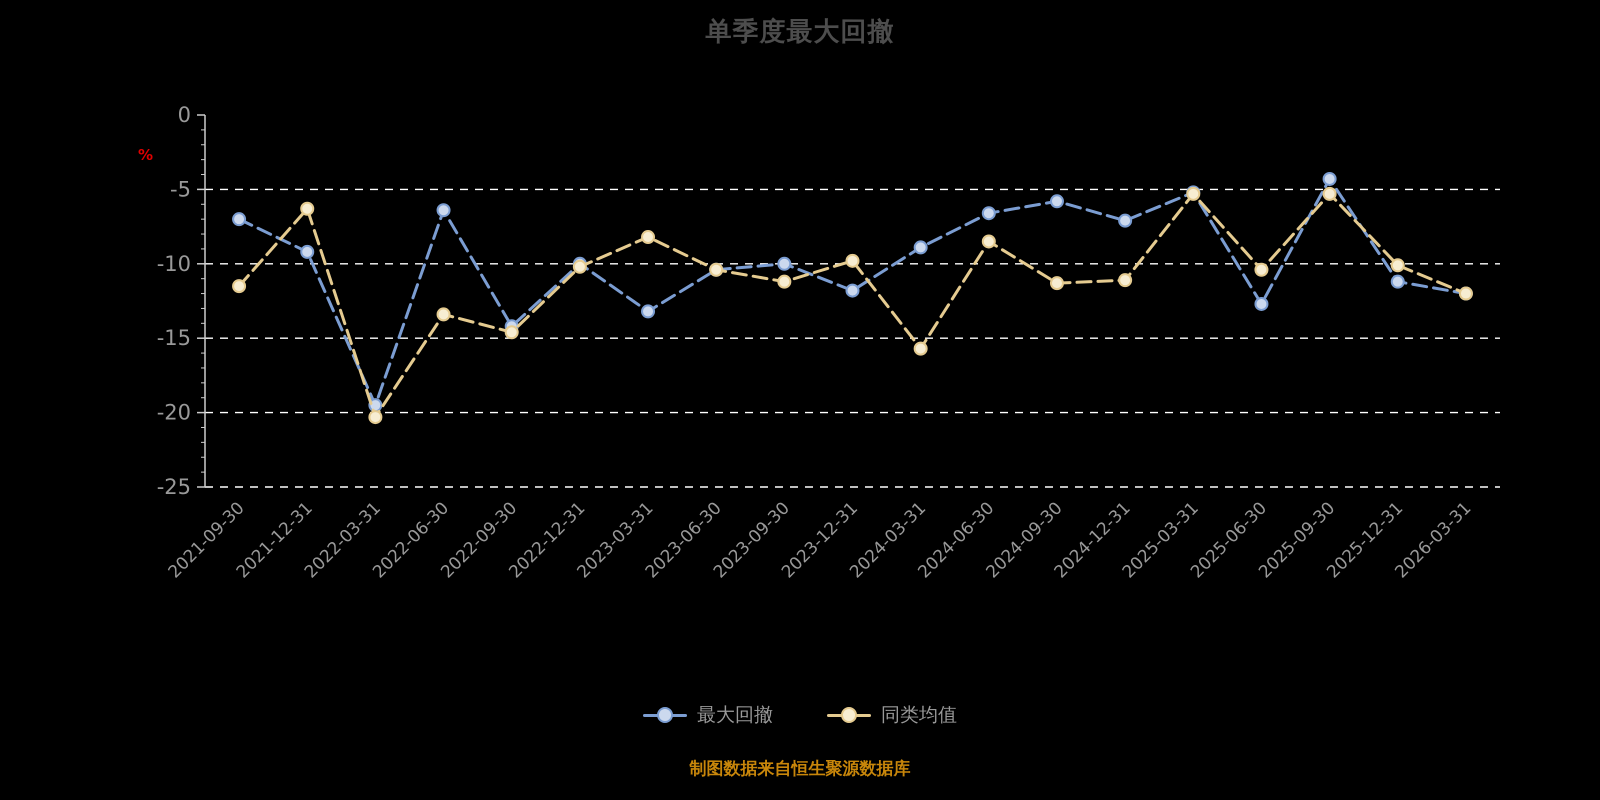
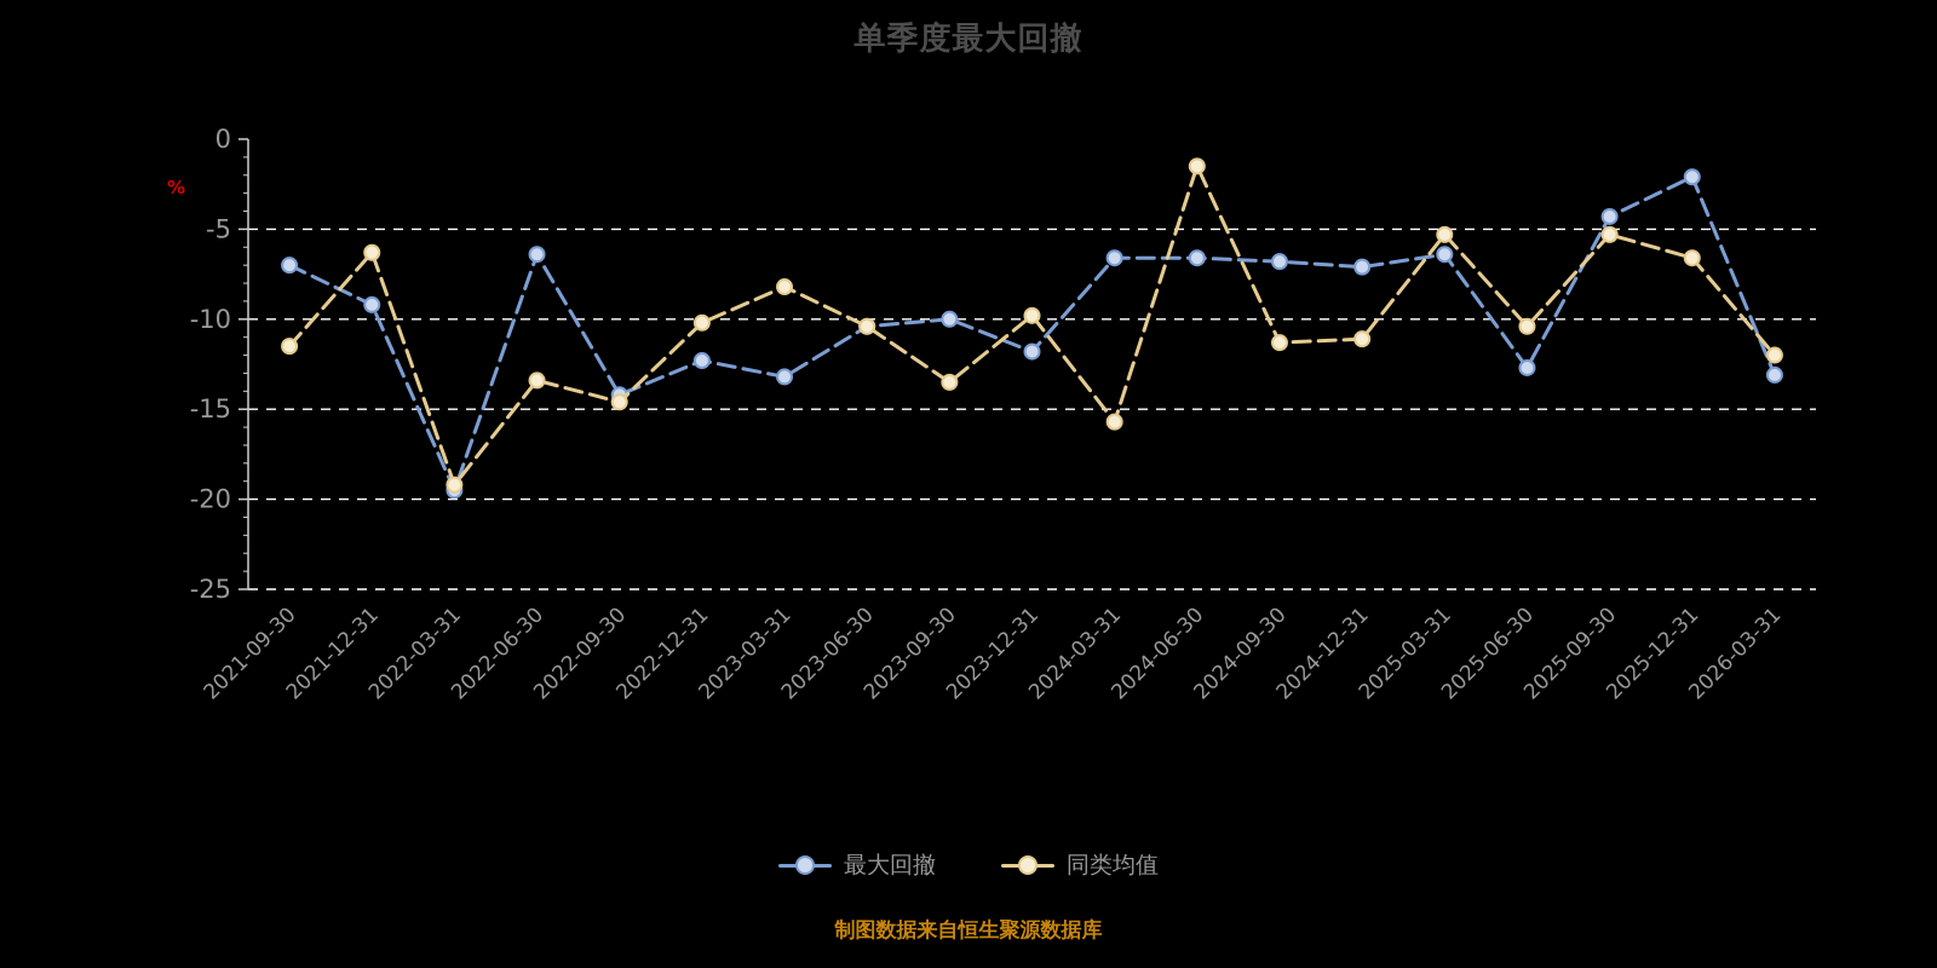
同类均值/2022-03-31: -20.3 -> -19.2
最大回撤/2022-12-31: -10.0 -> -12.3
同类均值/2023-09-30: -11.2 -> -13.5
最大回撤/2024-03-31: -8.9 -> -6.6
同类均值/2024-06-30: -8.5 -> -1.5
最大回撤/2024-09-30: -5.8 -> -6.8
最大回撤/2025-03-31: -5.2 -> -6.4
最大回撤/2025-12-31: -11.2 -> -2.1
同类均值/2025-12-31: -10.1 -> -6.6
最大回撤/2026-03-31: -12.0 -> -13.1
